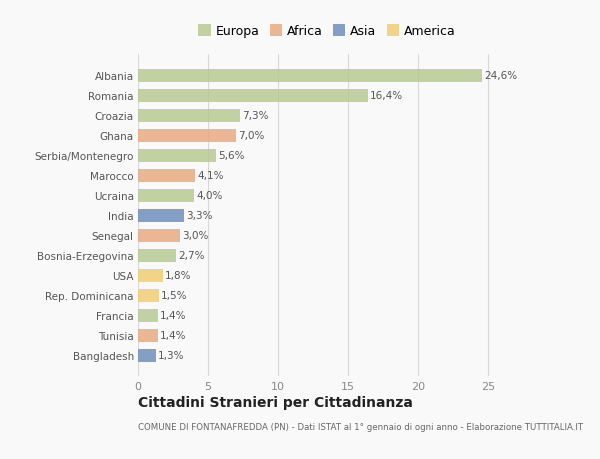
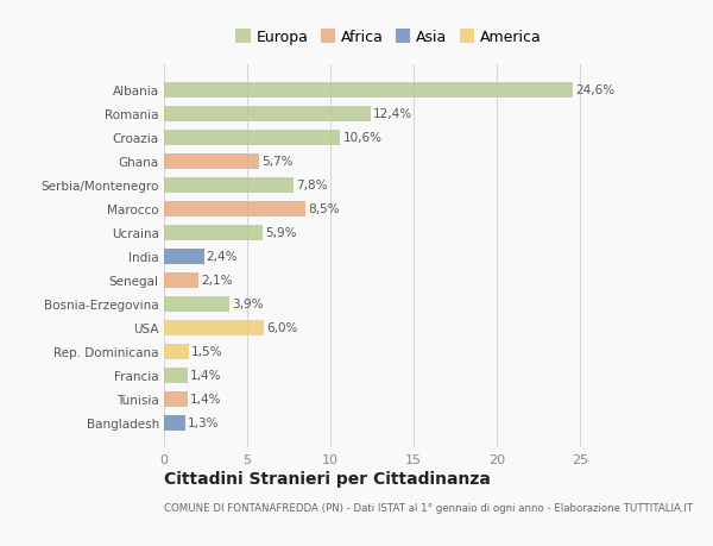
Romania: 16,4% -> 12,4%
Croazia: 7,3% -> 10,6%
Ghana: 7,0% -> 5,7%
Serbia/Montenegro: 5,6% -> 7,8%
Marocco: 4,1% -> 8,5%
Ucraina: 4,0% -> 5,9%
India: 3,3% -> 2,4%
Senegal: 3,0% -> 2,1%
Bosnia-Erzegovina: 2,7% -> 3,9%
USA: 1,8% -> 6,0%
